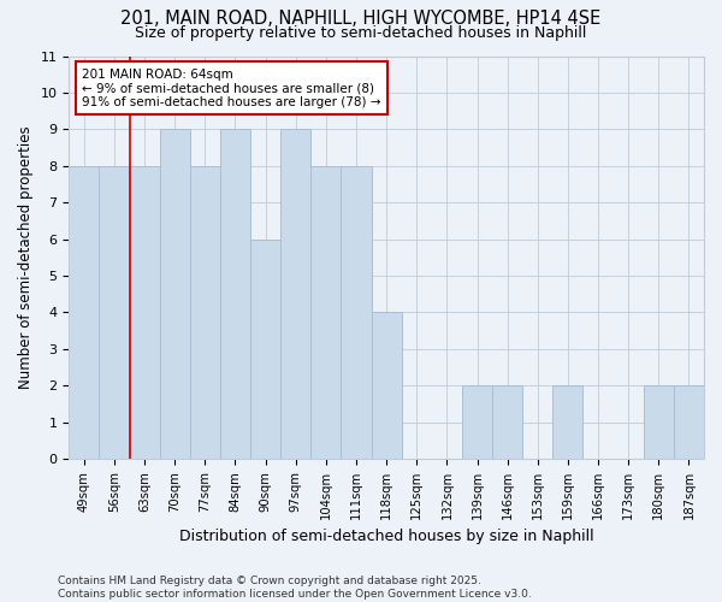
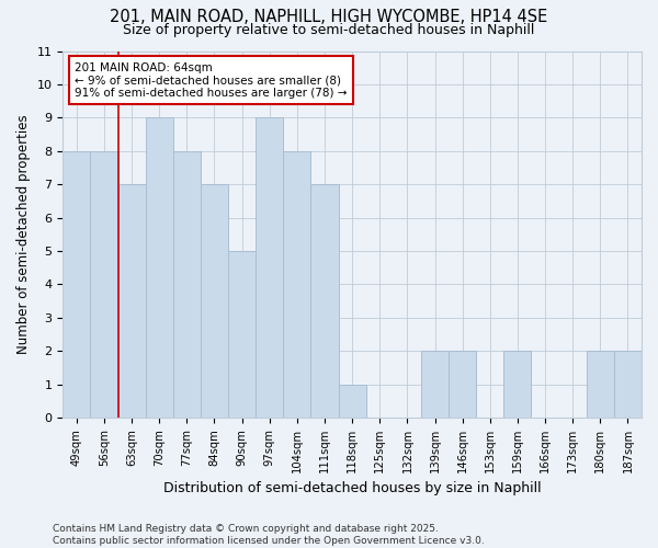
63sqm: 8 -> 7
84sqm: 9 -> 7
90sqm: 6 -> 5
111sqm: 8 -> 7
118sqm: 4 -> 1
